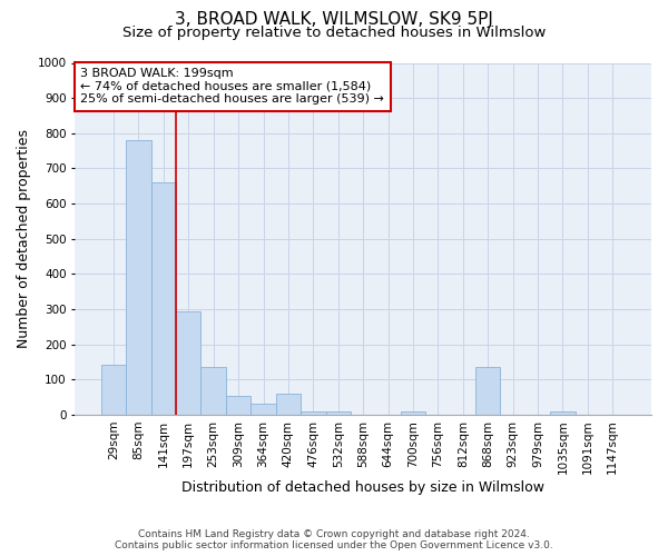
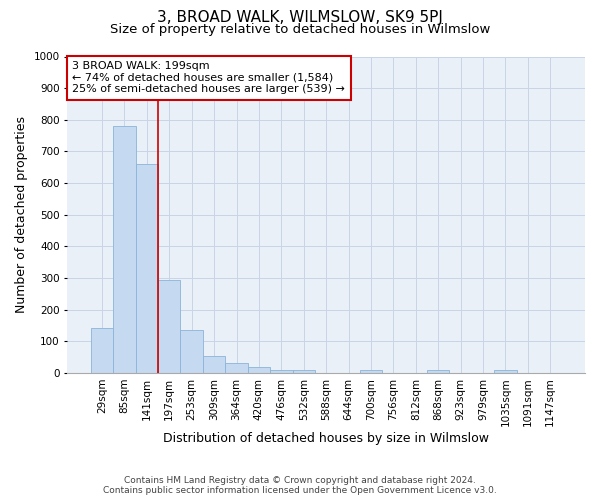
420sqm: 60 -> 18
868sqm: 135 -> 8
